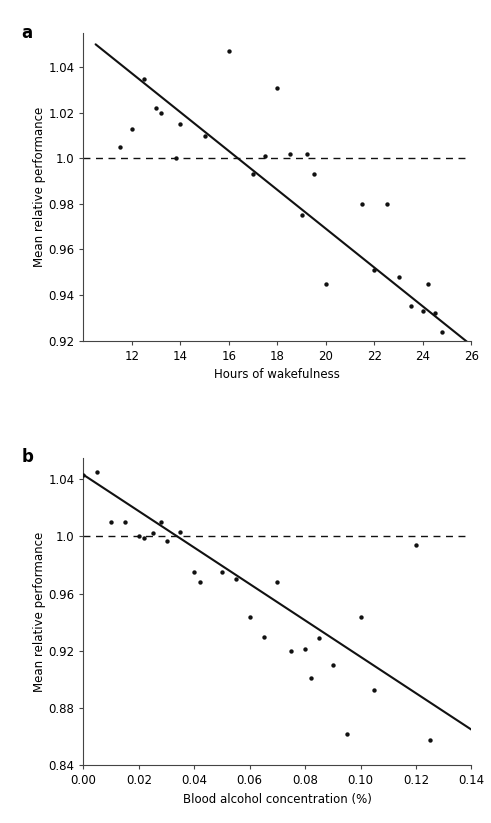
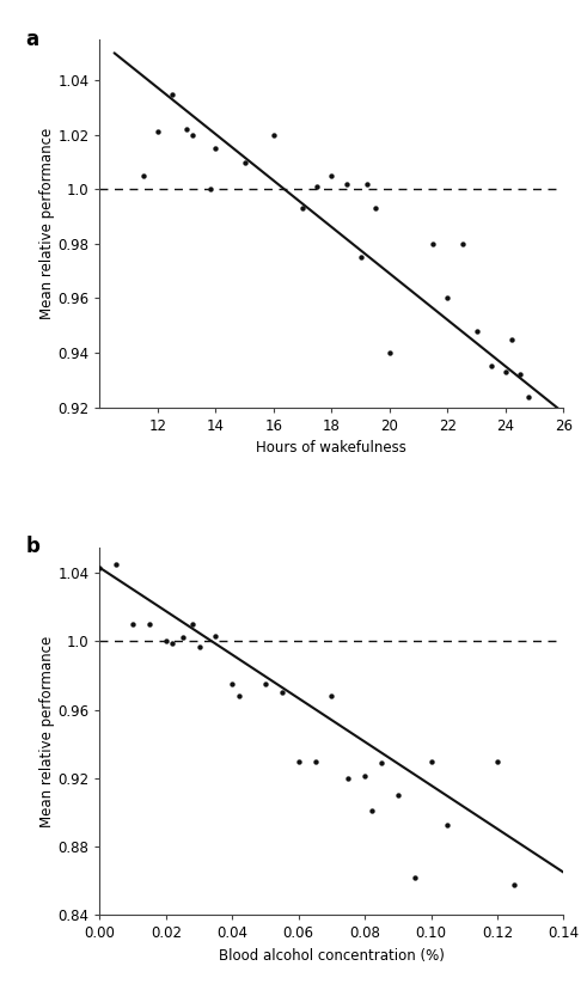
12: 1.013 -> 1.021
16: 1.047 -> 1.020
18: 1.031 -> 1.005
20: 0.945 -> 0.940
22: 0.951 -> 0.960
0.06: 0.944 -> 0.930
0.10: 0.944 -> 0.930
0.12: 0.994 -> 0.930
